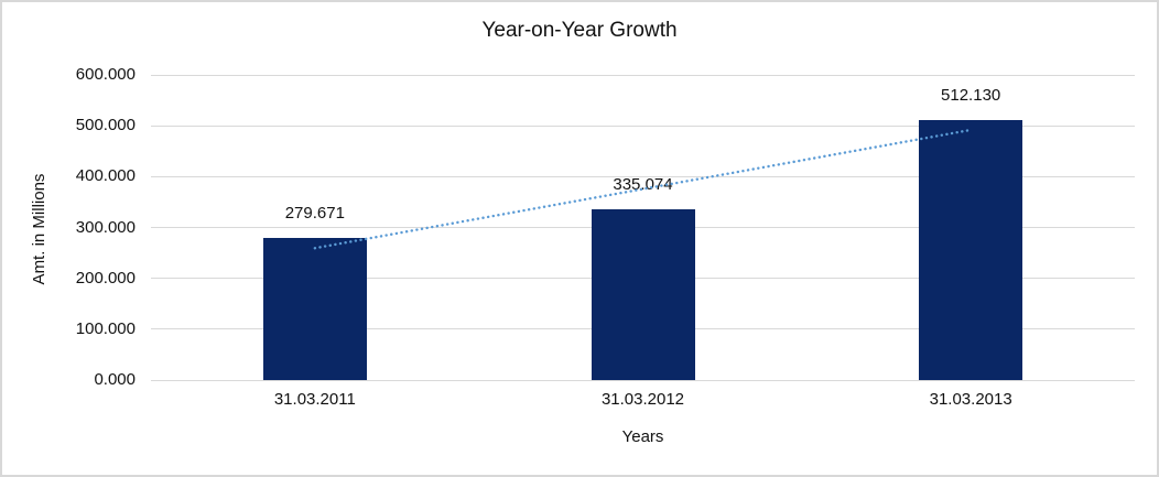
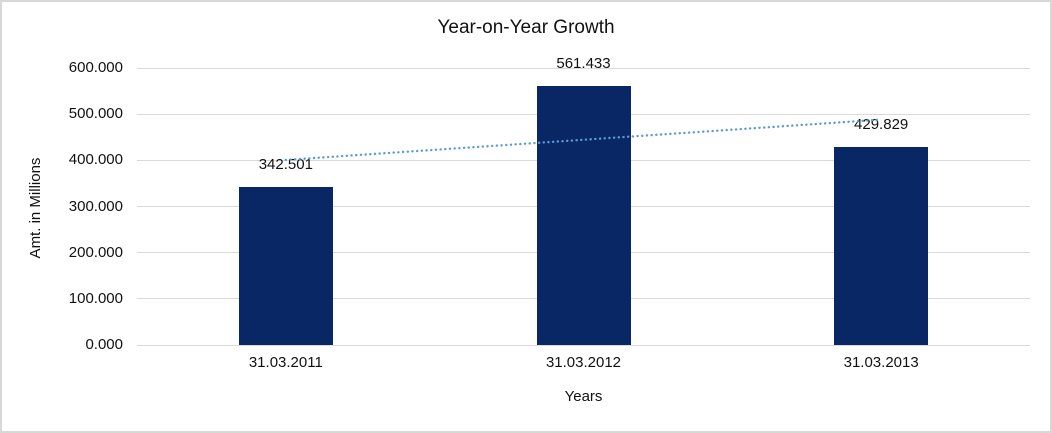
31.03.2011: 279.671 -> 342.501
31.03.2012: 335.074 -> 561.433
31.03.2013: 512.130 -> 429.829
